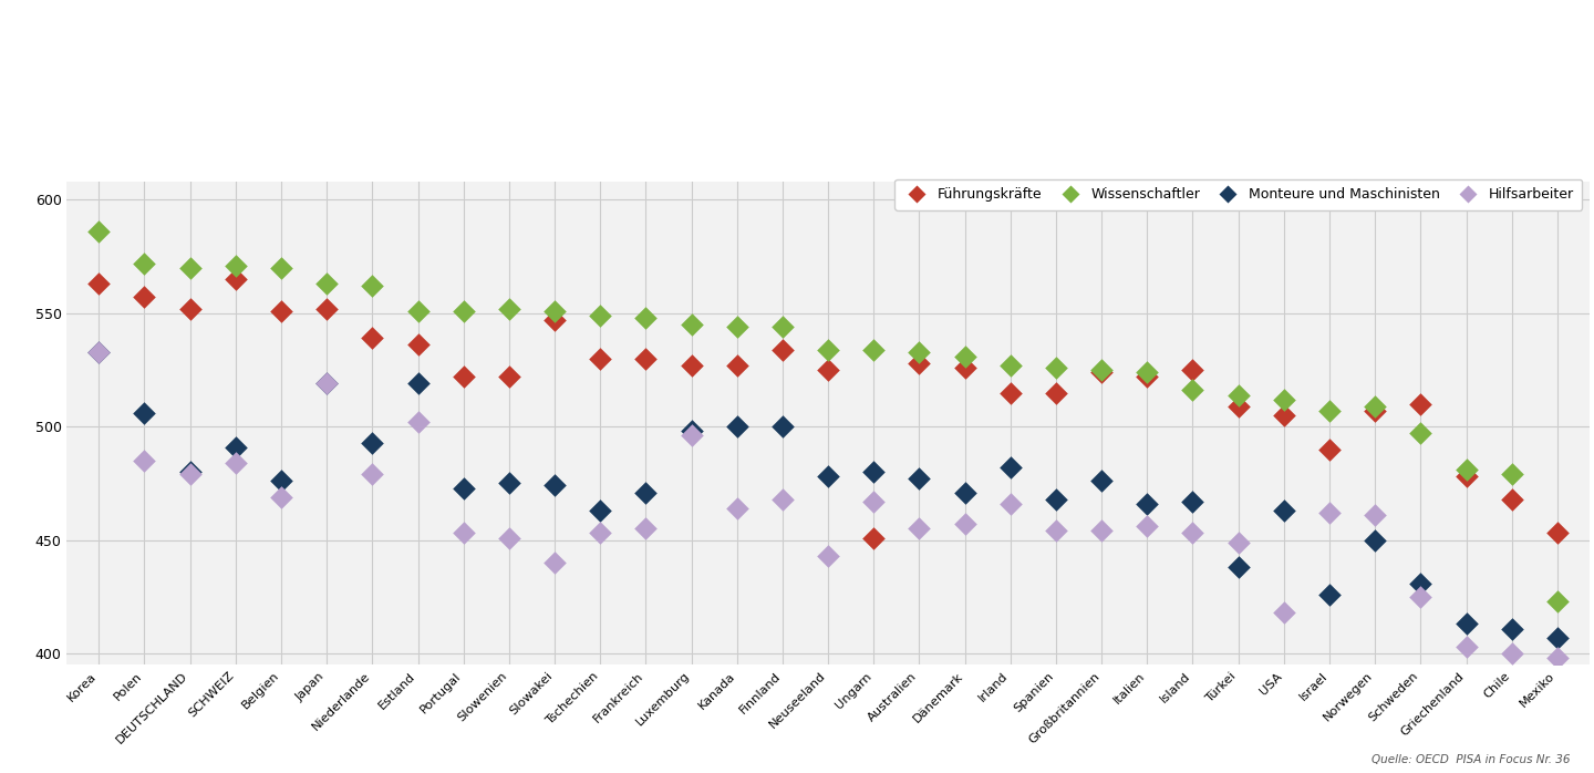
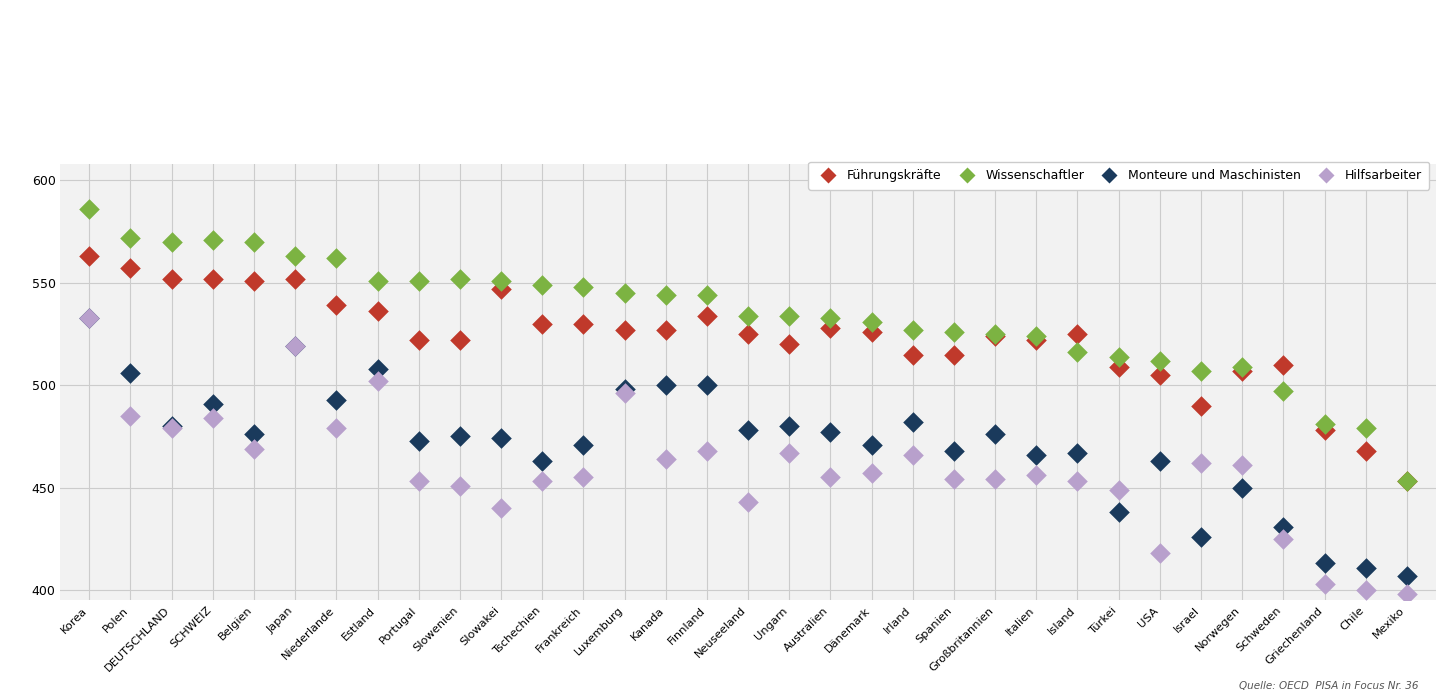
Führungskräfte/SCHWEIZ: 565 -> 552
Monteure und Maschinisten/Estland: 519 -> 508
Führungskräfte/Ungarn: 451 -> 520
Wissenschaftler/Mexiko: 423 -> 453
